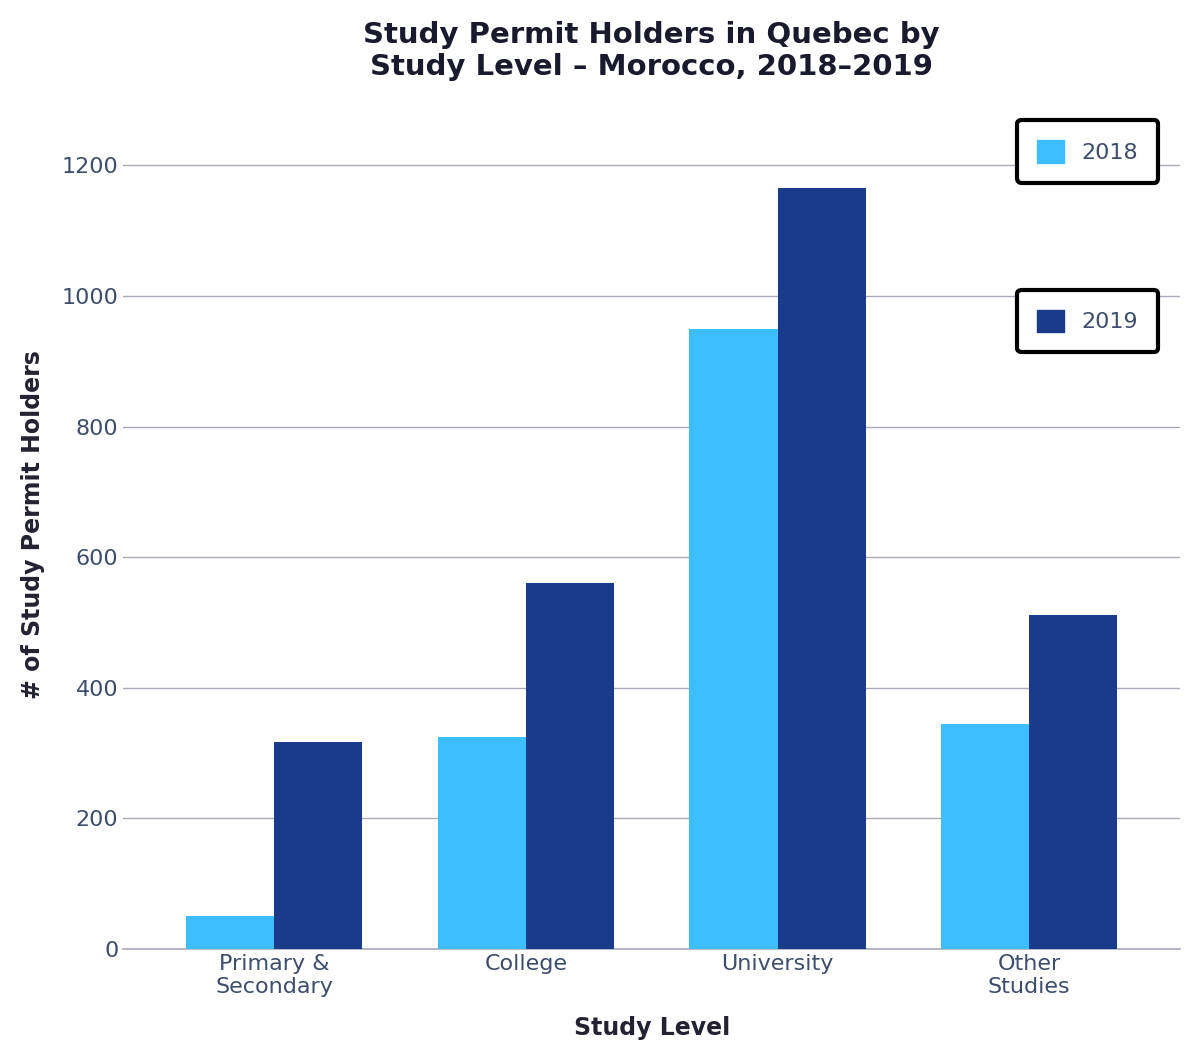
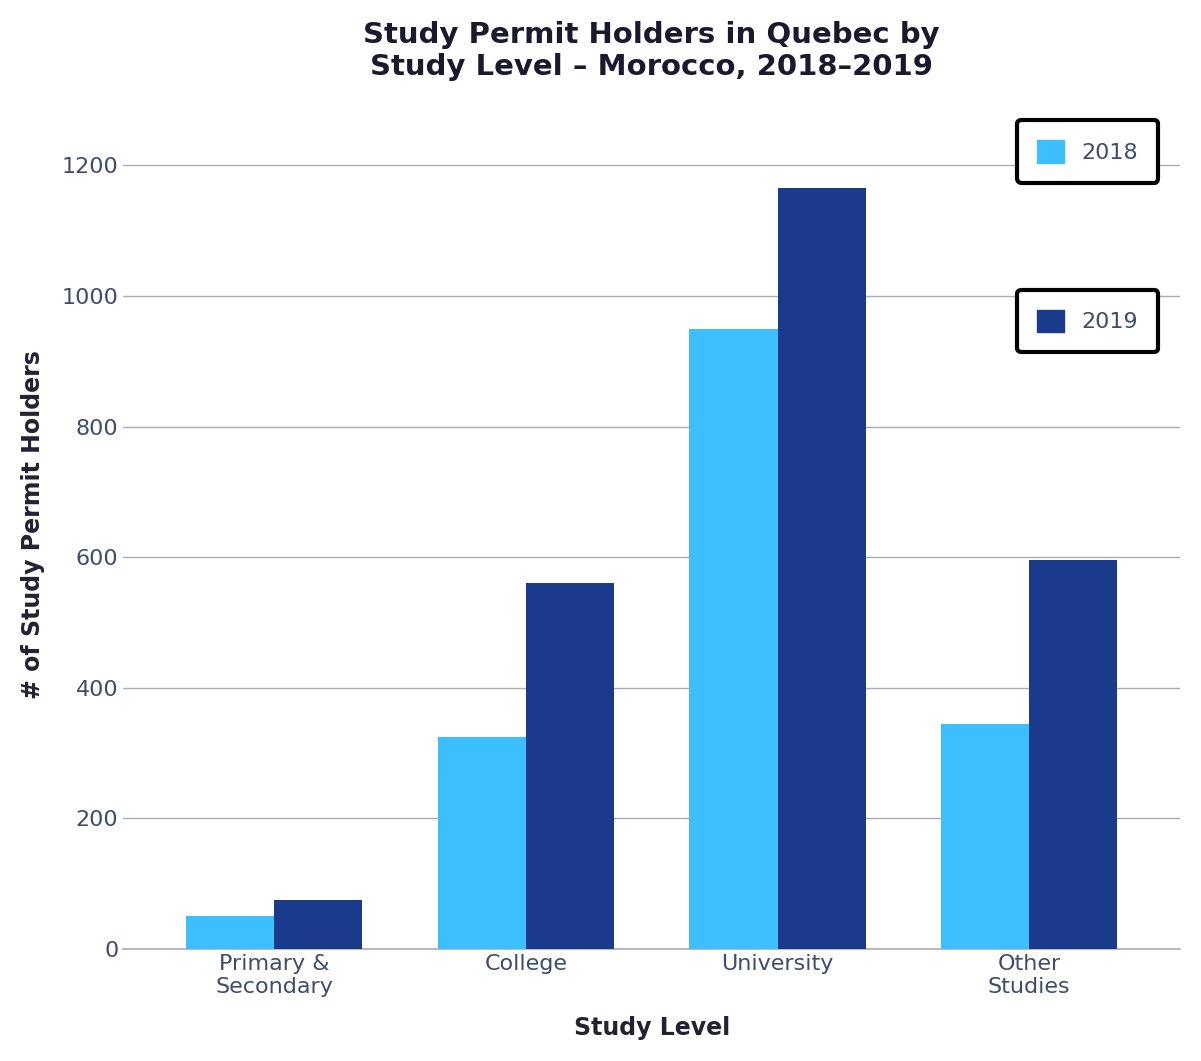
2019/Primary & Secondary: 316 -> 75
2019/Other Studies: 512 -> 595
